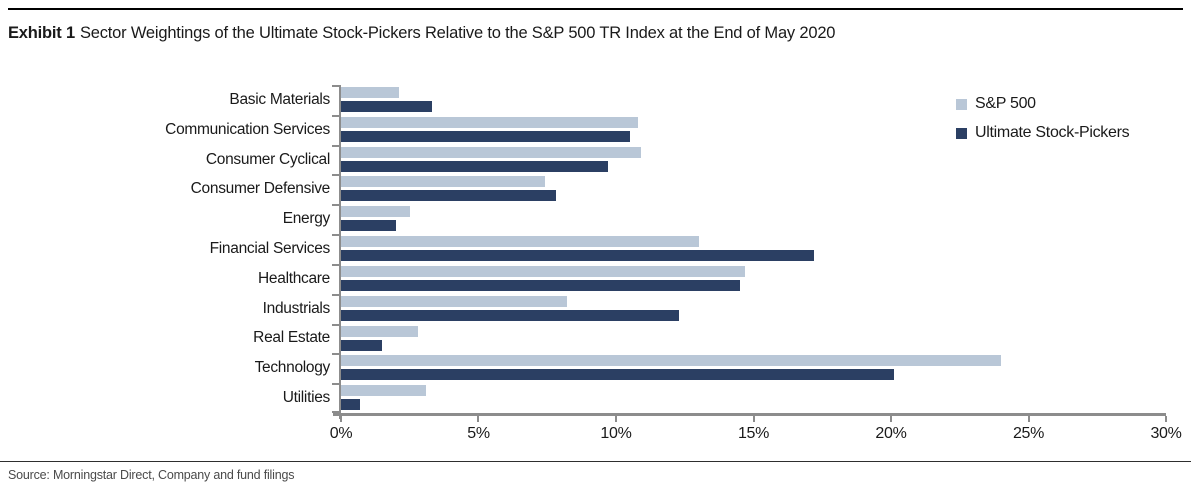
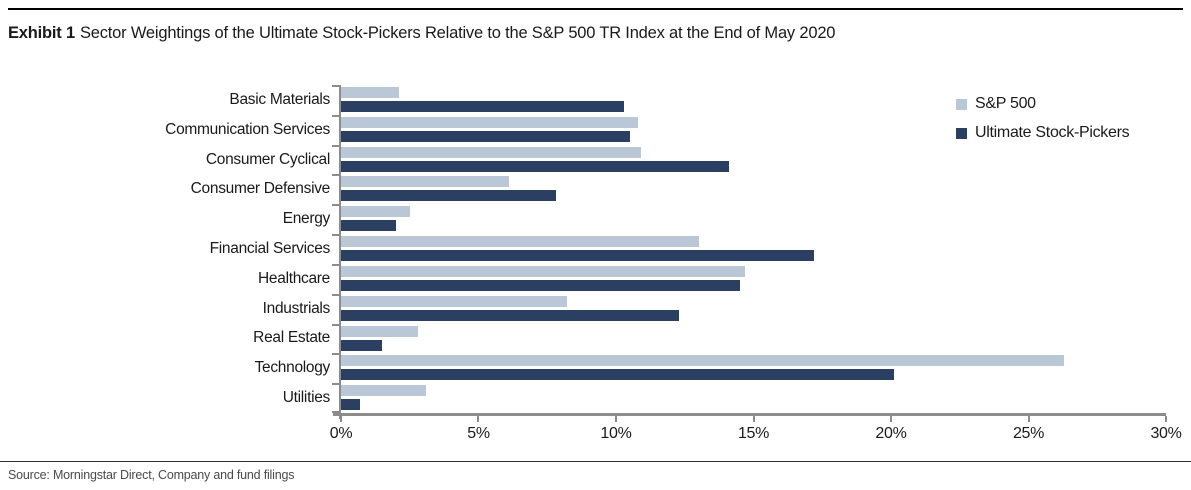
Ultimate Stock-Pickers/Basic Materials: 3.3% -> 10.3%
Ultimate Stock-Pickers/Consumer Cyclical: 9.7% -> 14.1%
S&P 500/Consumer Defensive: 7.4% -> 6.1%
S&P 500/Technology: 24.0% -> 26.3%
